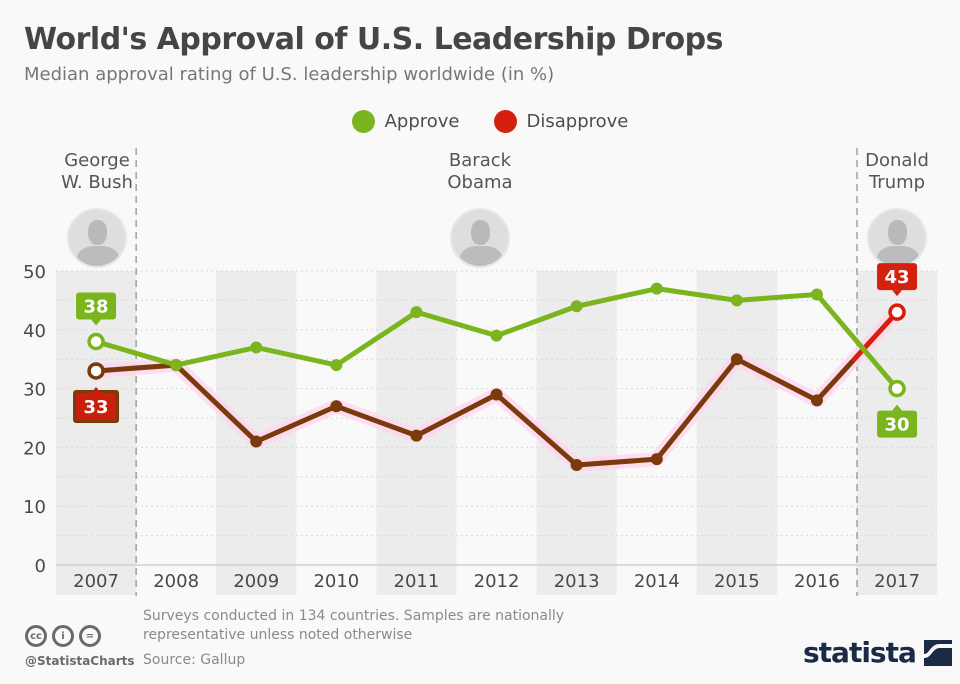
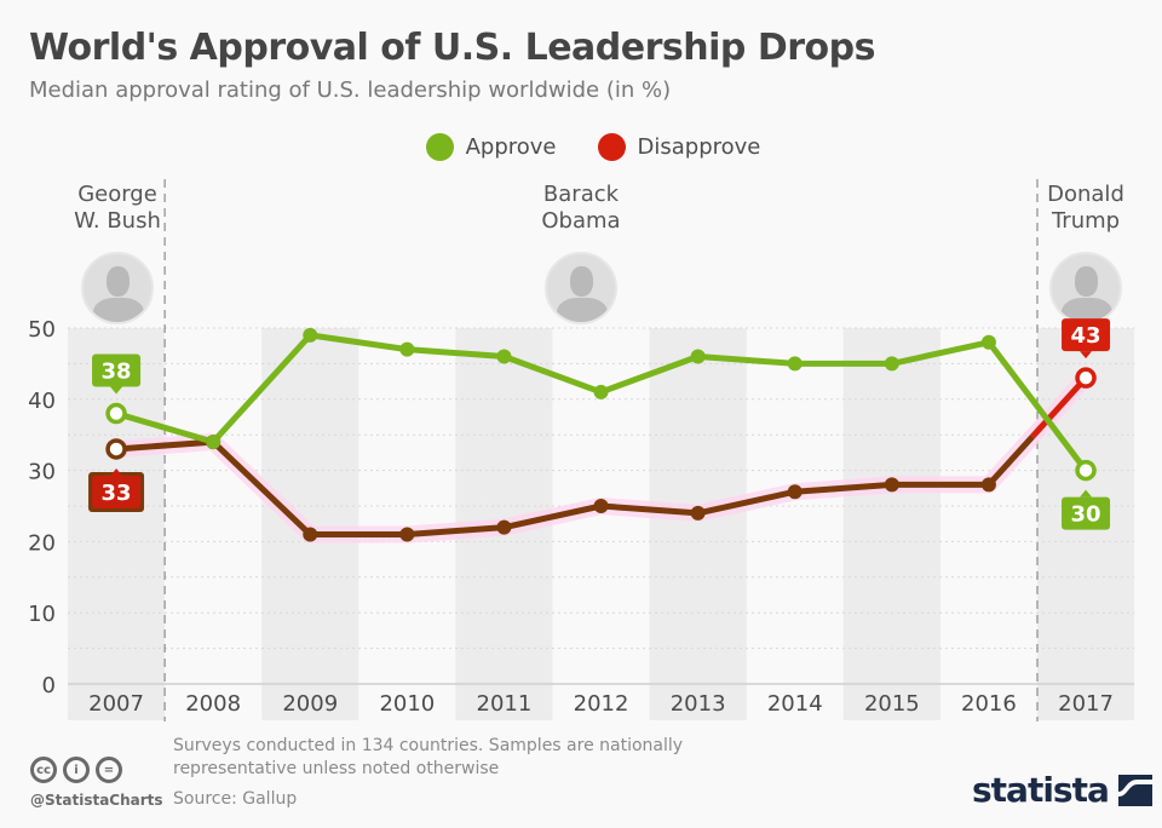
Approve/2009: 37 -> 49
Approve/2010: 34 -> 47
Disapprove/2010: 27 -> 21
Approve/2011: 43 -> 46
Approve/2012: 39 -> 41
Disapprove/2012: 29 -> 25
Approve/2013: 44 -> 46
Disapprove/2013: 17 -> 24
Approve/2014: 47 -> 45
Disapprove/2014: 18 -> 27
Disapprove/2015: 35 -> 28
Approve/2016: 46 -> 48
